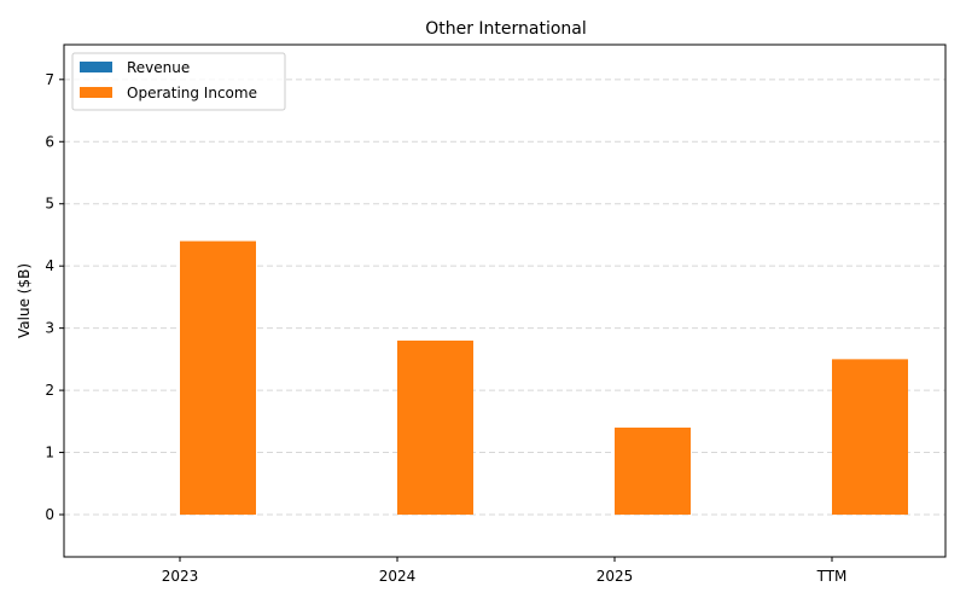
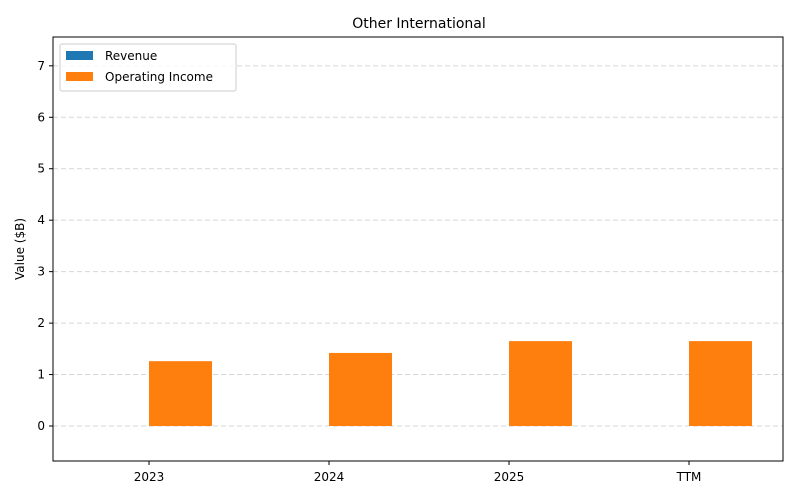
Operating Income/2023: 4.4 -> 1.3
Operating Income/2024: 2.8 -> 1.4
Operating Income/2025: 1.4 -> 1.6
Operating Income/TTM: 2.5 -> 1.6
